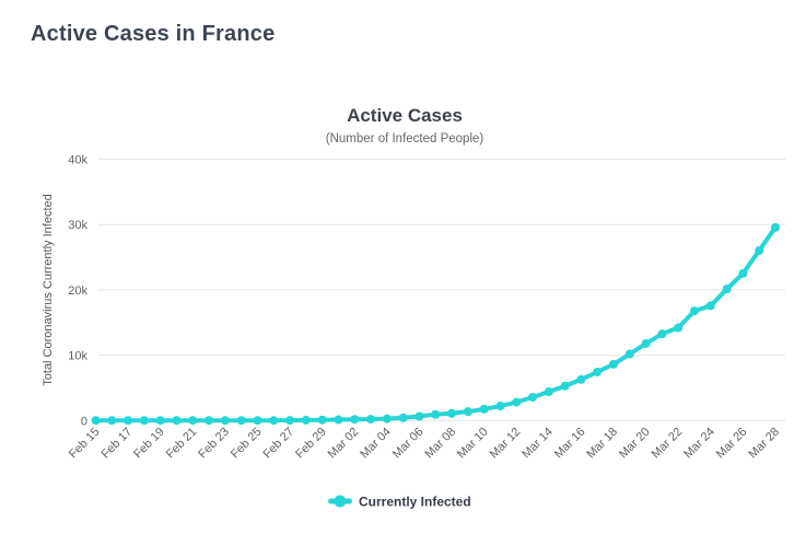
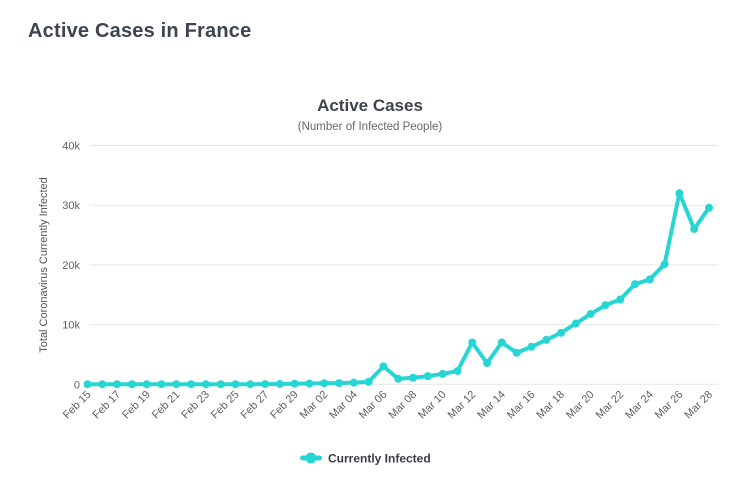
Mar 06: 1k -> 3k
Mar 12: 3k -> 7k
Mar 14: 4k -> 7k
Mar 26: 23k -> 32k
